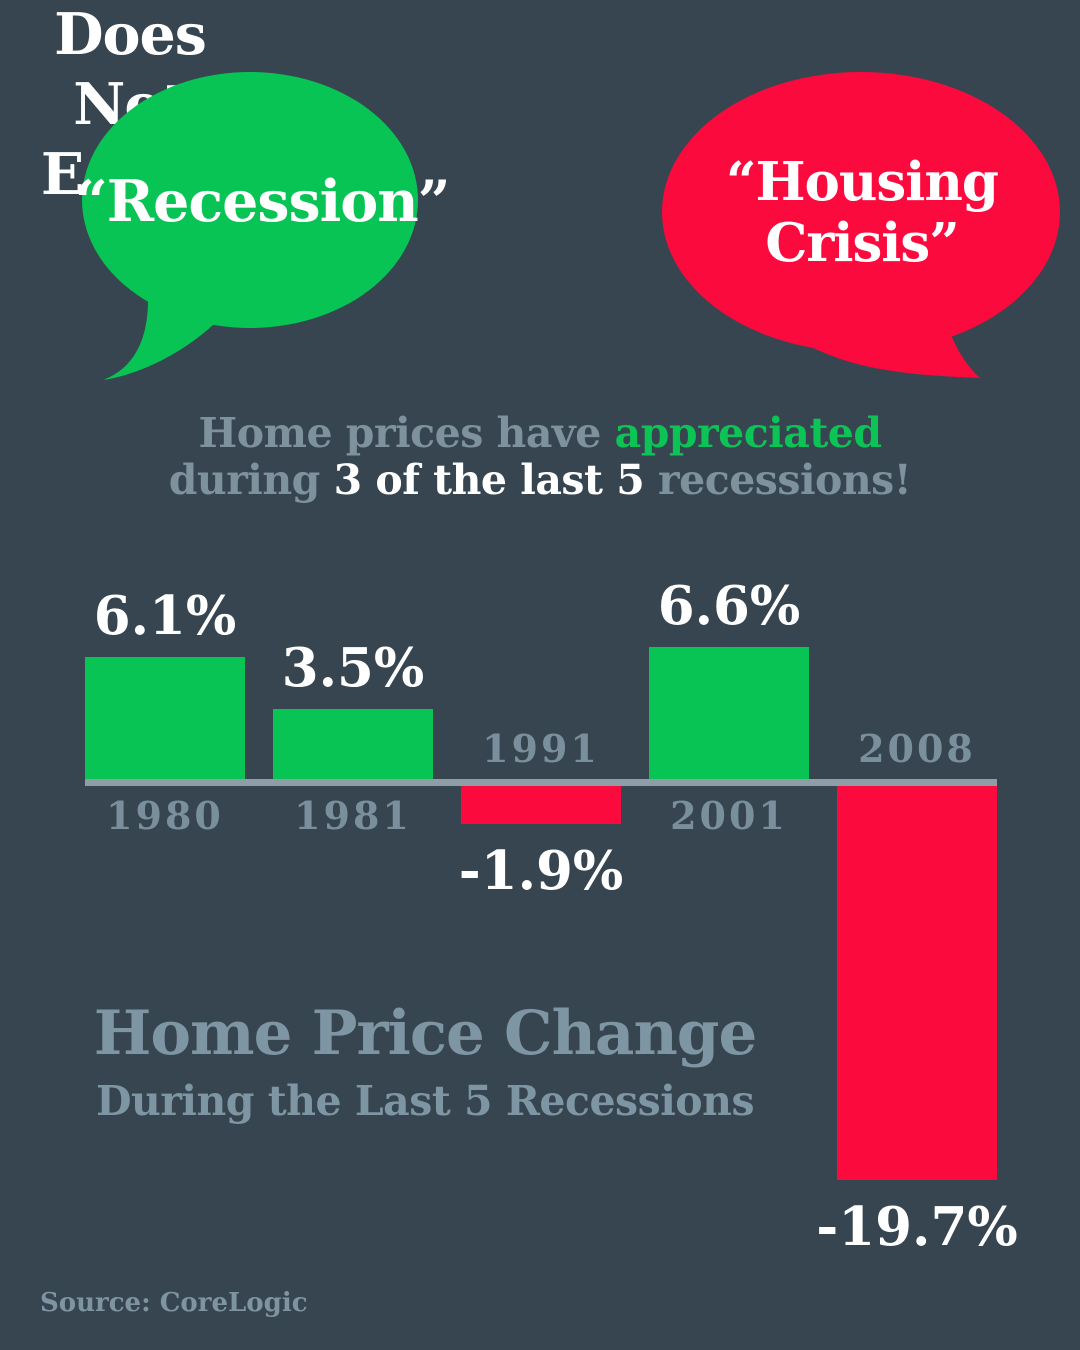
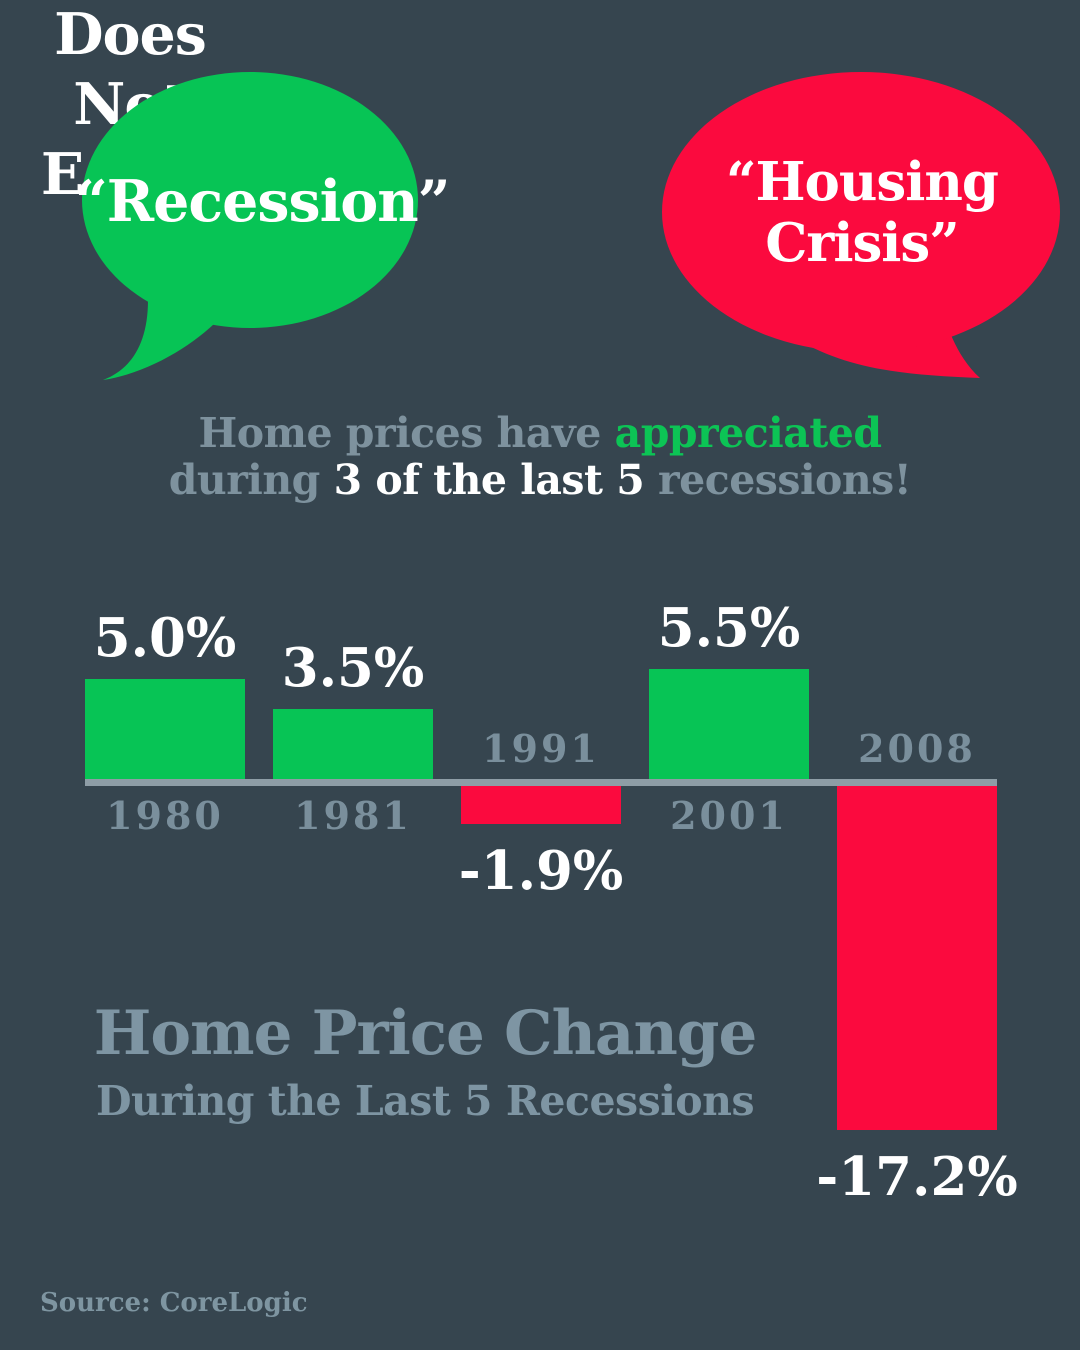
1980: 6.1% -> 5.0%
2001: 6.6% -> 5.5%
2008: -19.7% -> -17.2%
